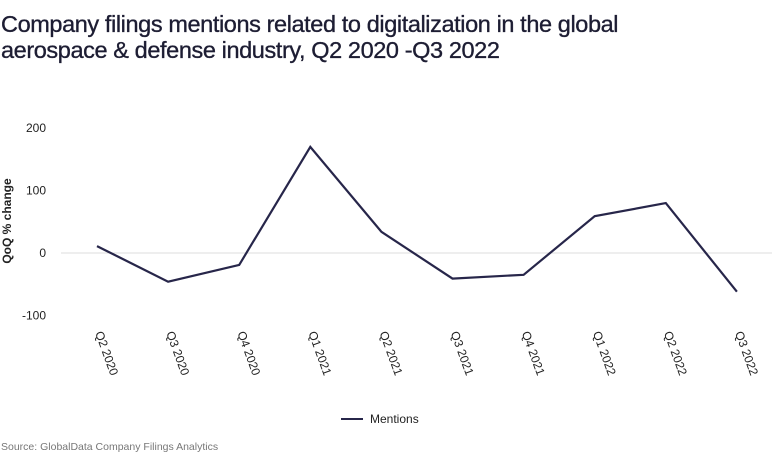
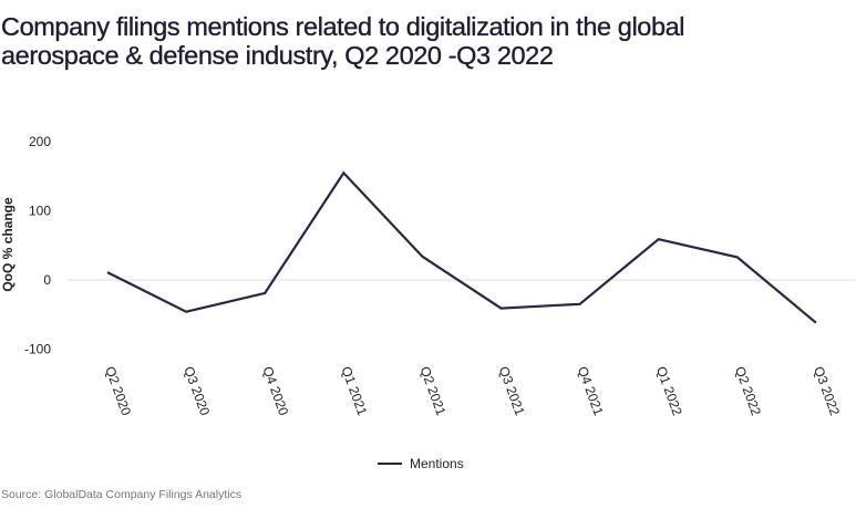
Q1 2021: 170 -> 160
Q2 2022: 80 -> 30
